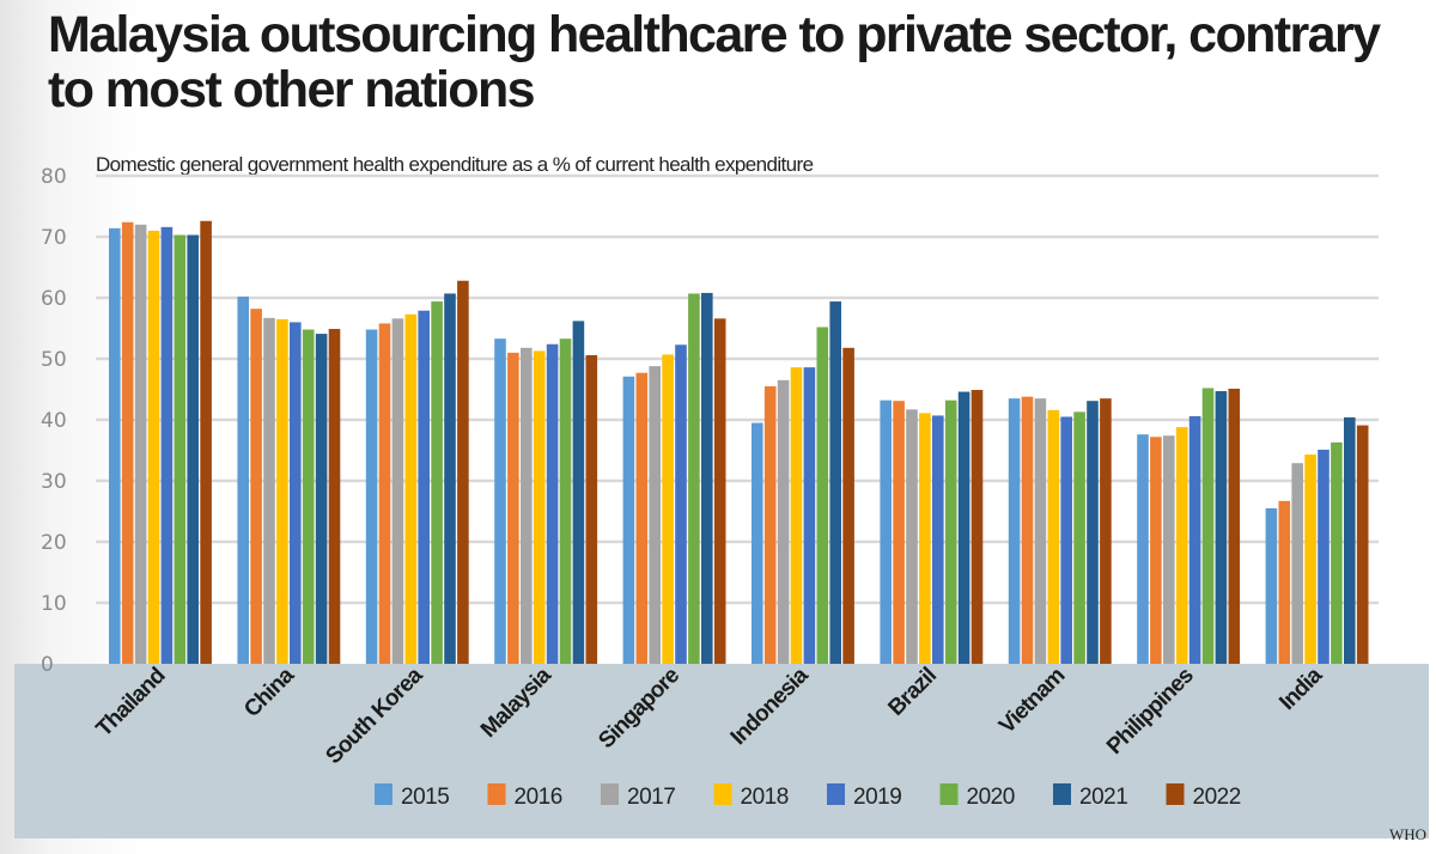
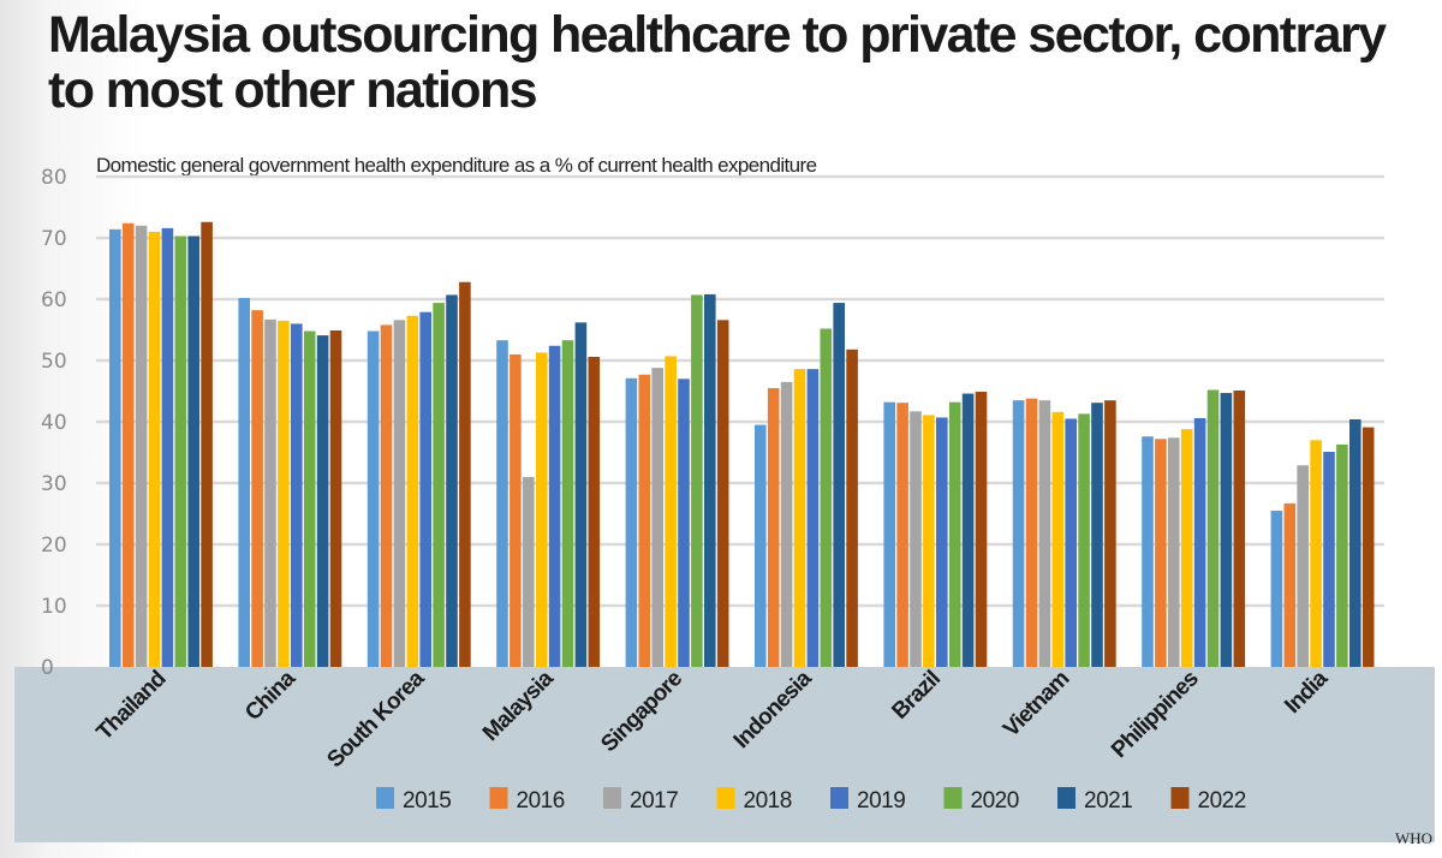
2017/Malaysia: 52 -> 31
2019/Singapore: 52 -> 47
2018/India: 34 -> 37
